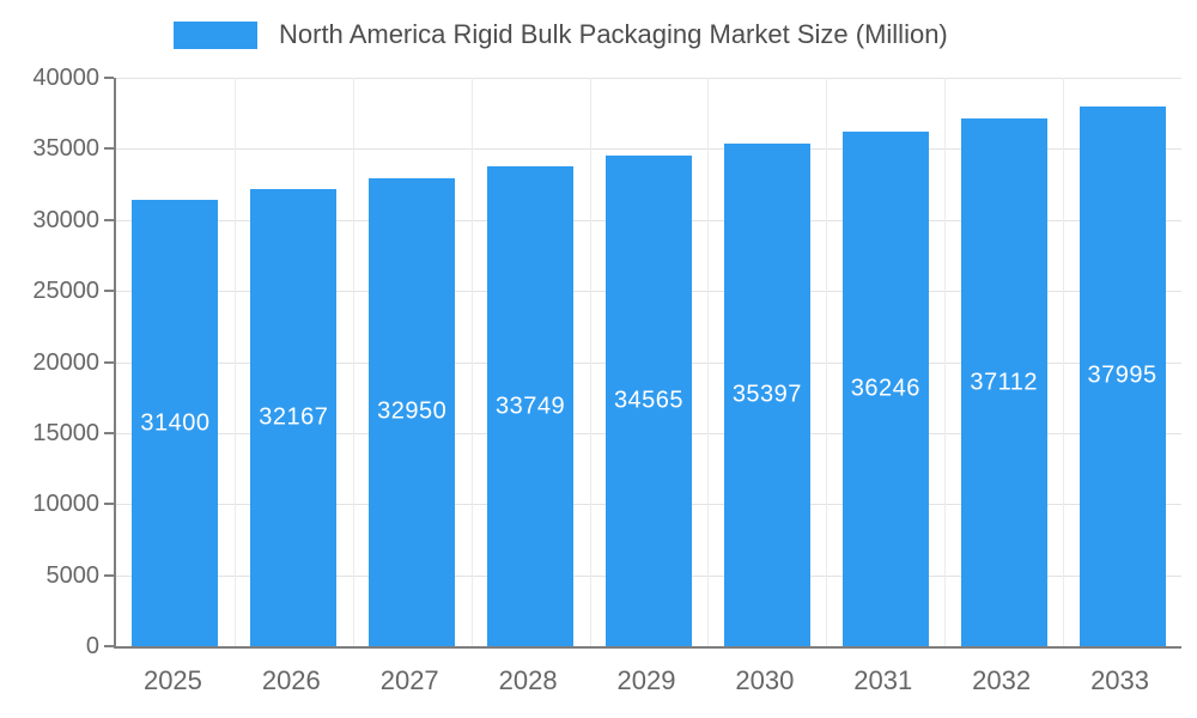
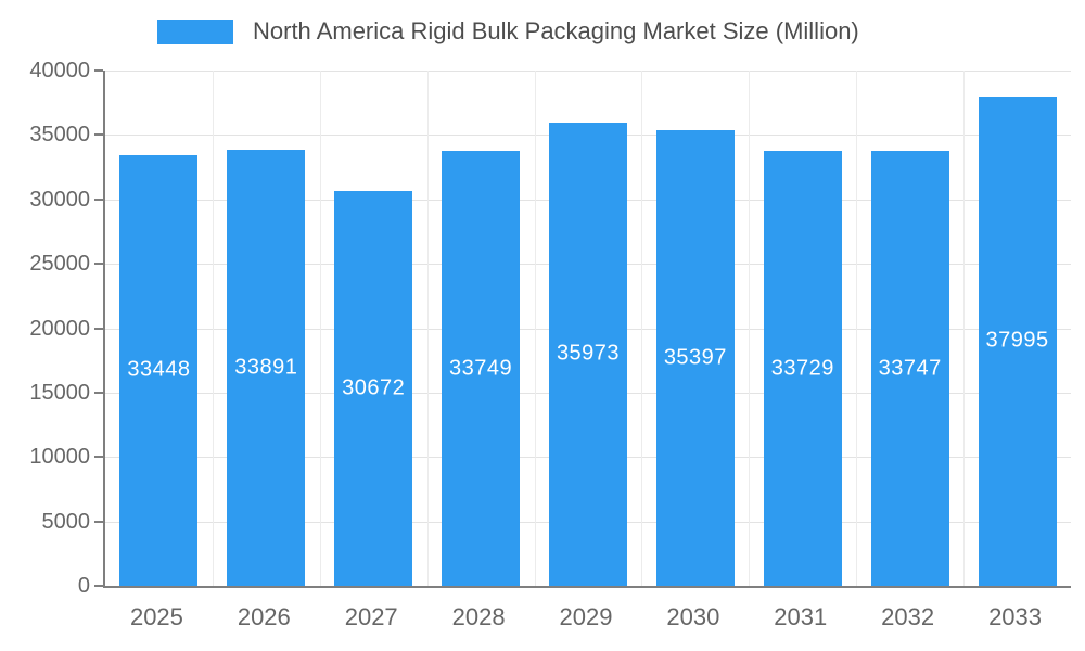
2025: 31400 -> 33448
2026: 32167 -> 33891
2027: 32950 -> 30672
2029: 34565 -> 35973
2031: 36246 -> 33729
2032: 37112 -> 33747
